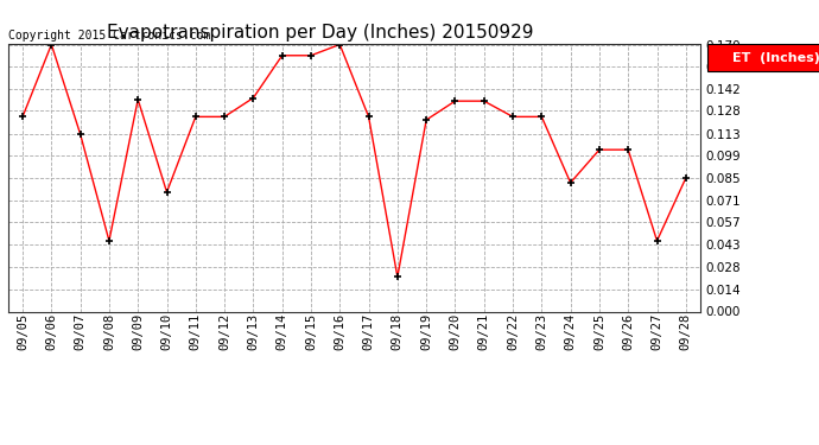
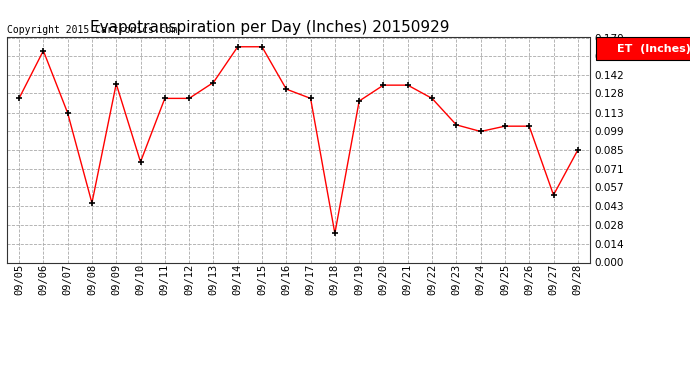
09/06: 0.170 -> 0.160
09/16: 0.170 -> 0.131
09/23: 0.124 -> 0.104
09/24: 0.082 -> 0.099
09/27: 0.045 -> 0.051
